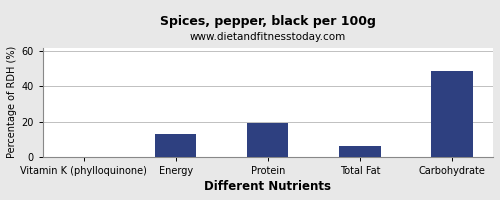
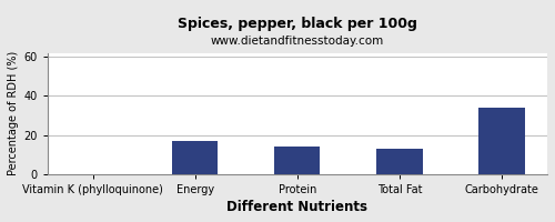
Energy: 13 -> 17
Protein: 19 -> 14
Total Fat: 6 -> 13
Carbohydrate: 49 -> 34
